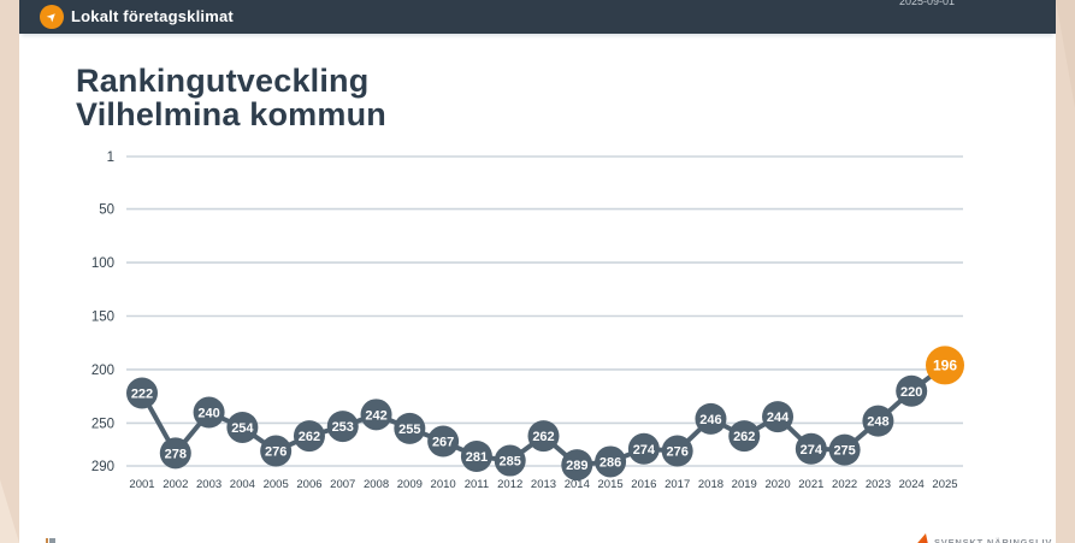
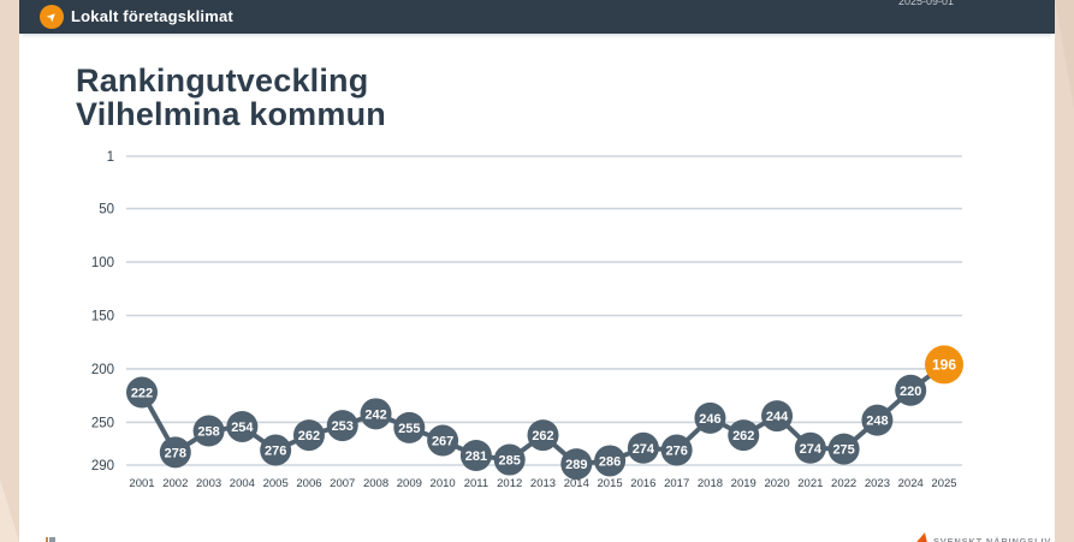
2003: 240 -> 258
